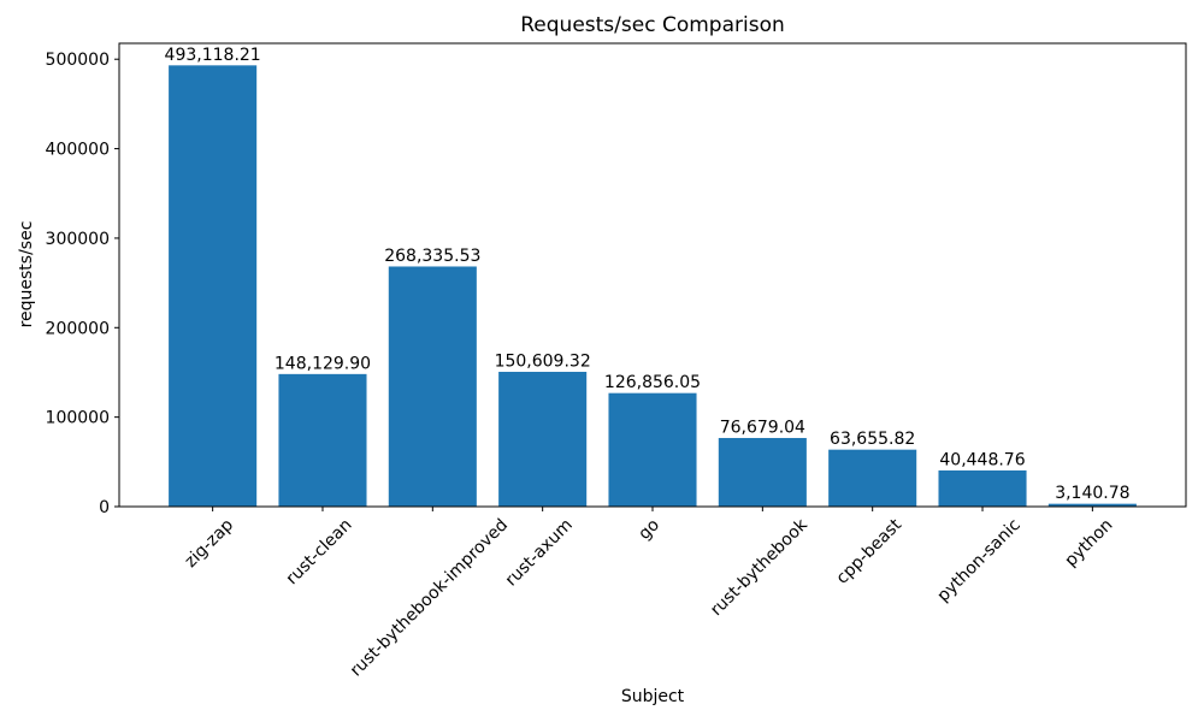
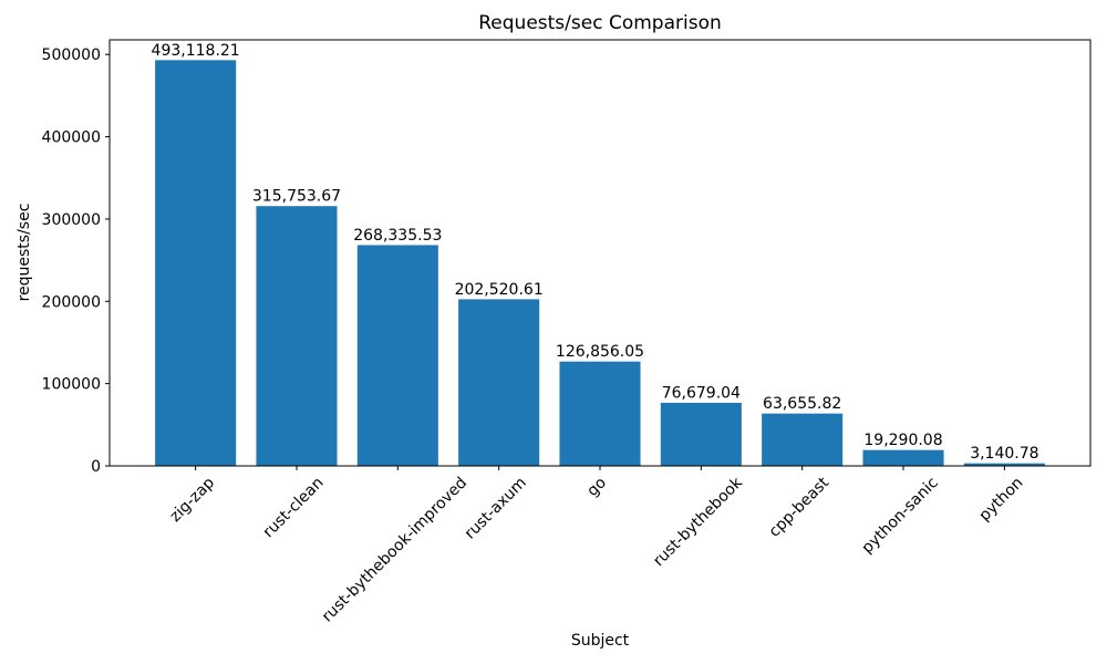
rust-clean: 148,129.90 -> 315,753.67
rust-axum: 150,609.32 -> 202,520.61
python-sanic: 40,448.76 -> 19,290.08
